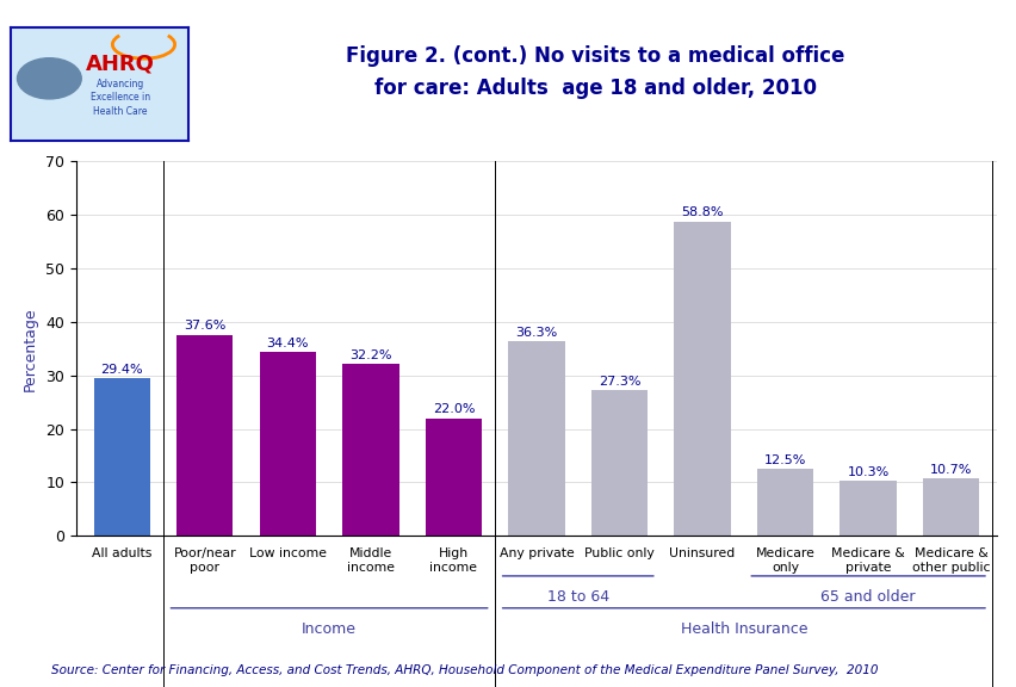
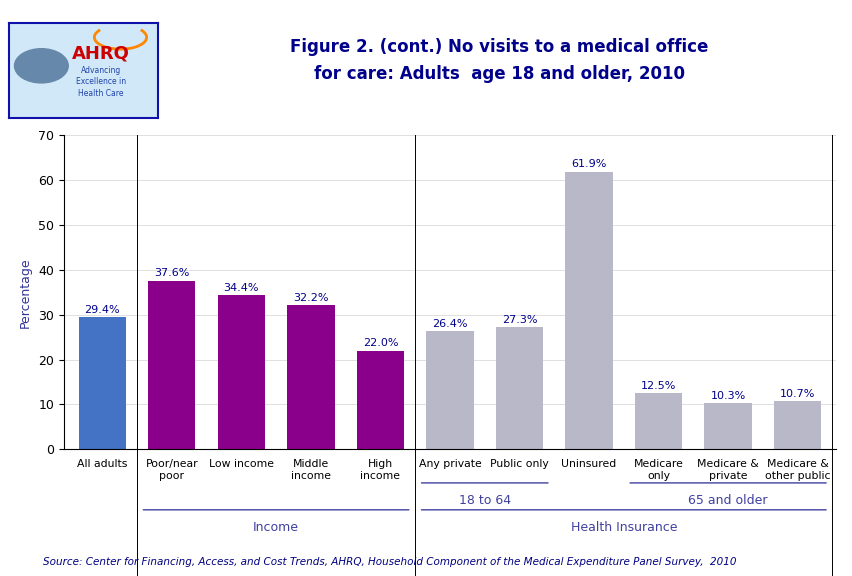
Any private: 36.3% -> 26.4%
Uninsured: 58.8% -> 61.9%
